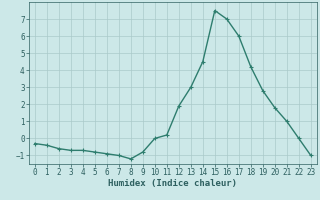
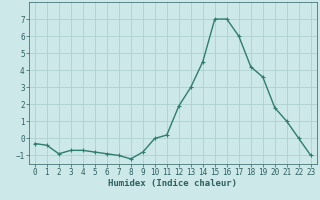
2: -0.6 -> -0.9
15: 7.5 -> 7.0
19: 2.8 -> 3.6
